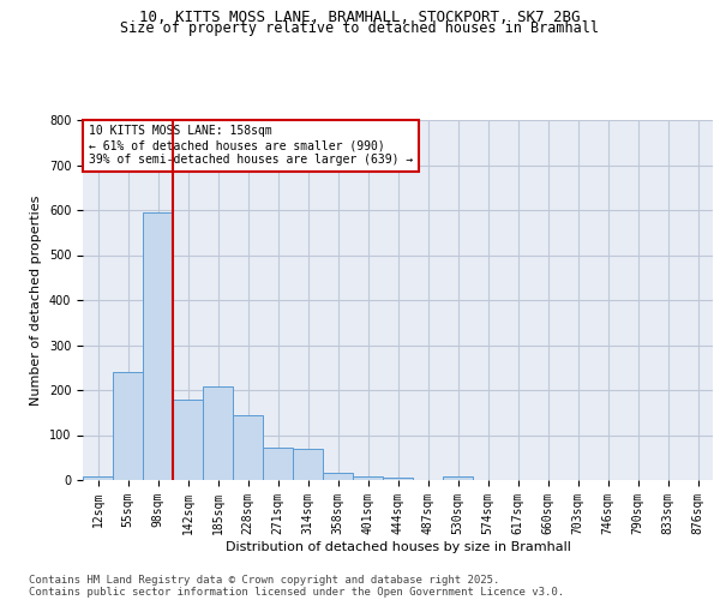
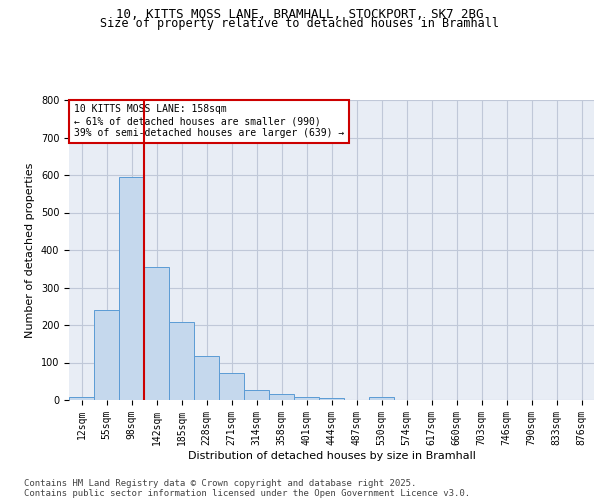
142sqm: 180 -> 355
228sqm: 145 -> 118
314sqm: 70 -> 28
